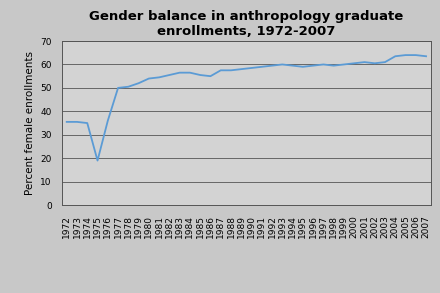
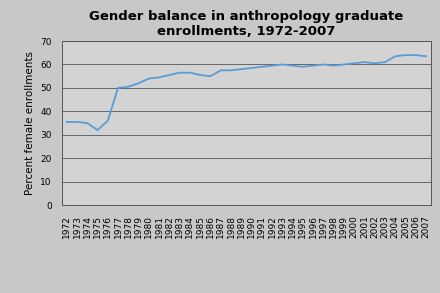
1975: 19.0 -> 32.0
